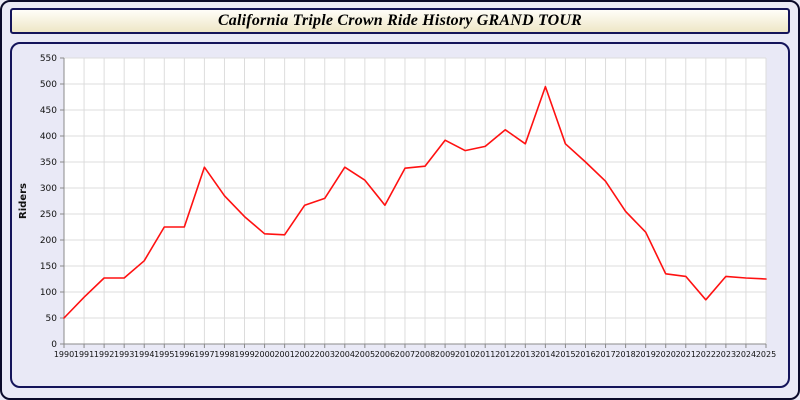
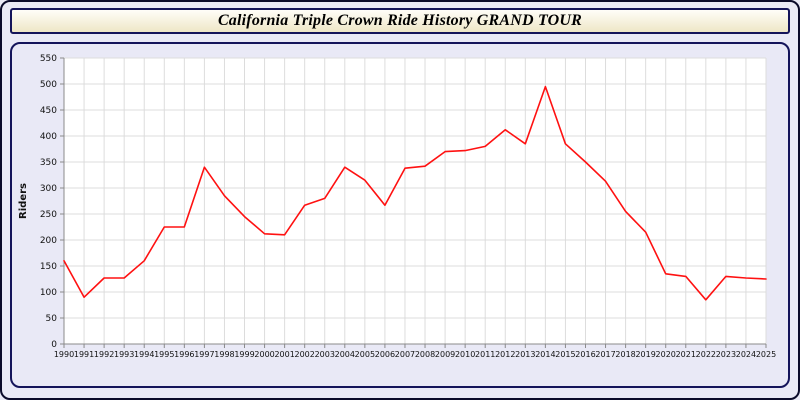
1990: 50 -> 160
2009: 390 -> 370
